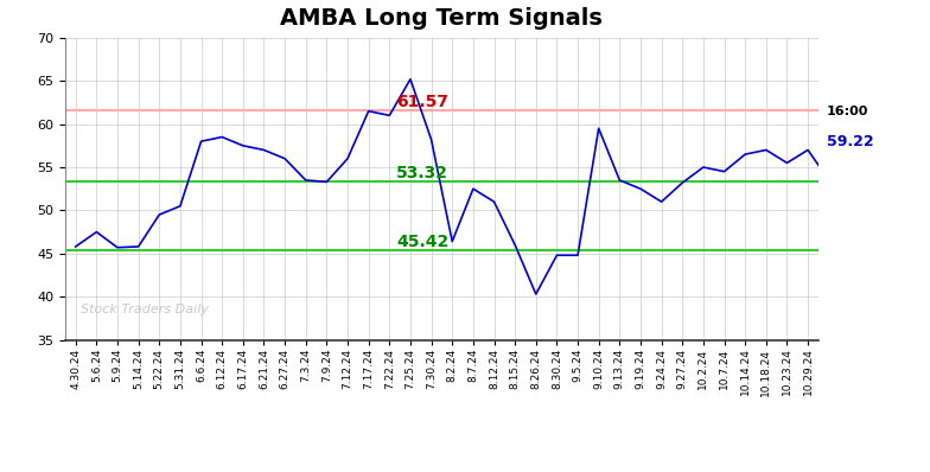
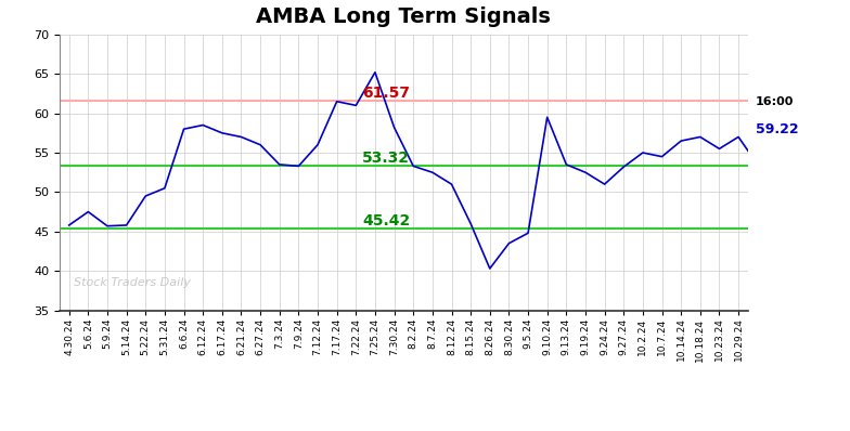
8.2.24: 46.4 -> 53.3
8.30.24: 44.8 -> 43.5
